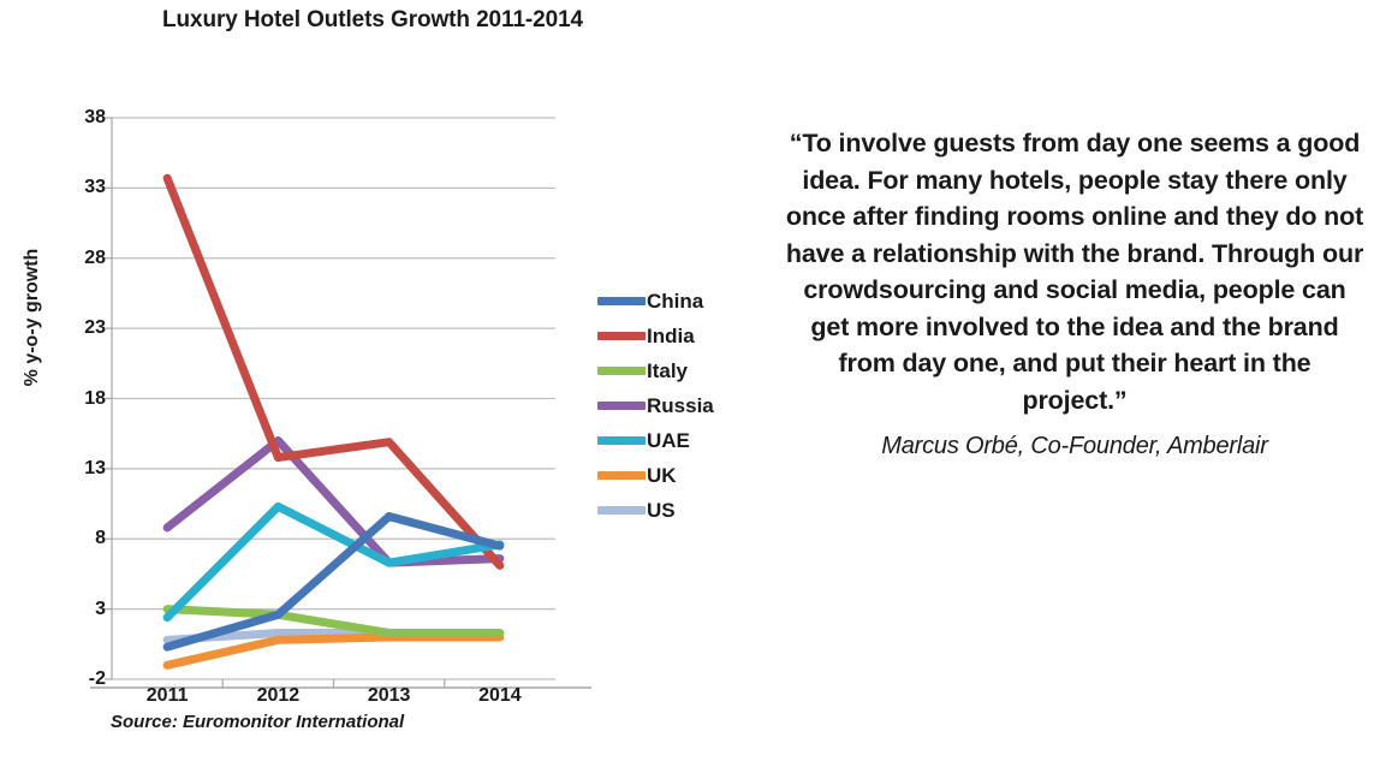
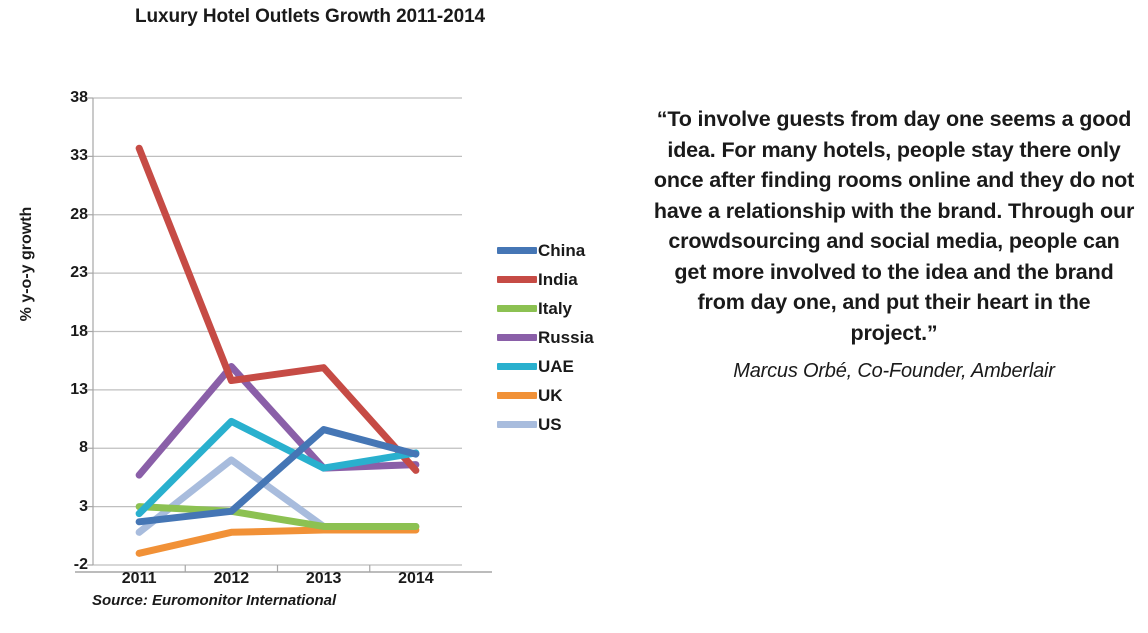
China/2011: 0.3 -> 1.7
Russia/2011: 8.8 -> 5.7
US/2012: 1.3 -> 7.0
